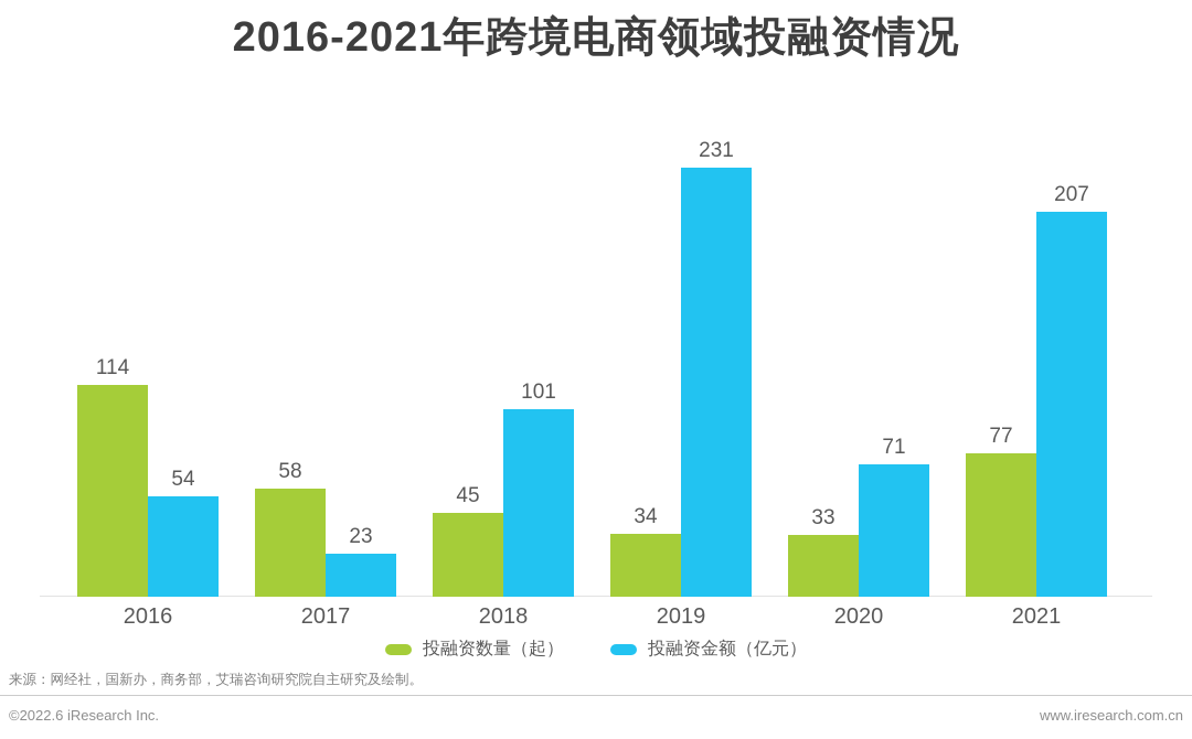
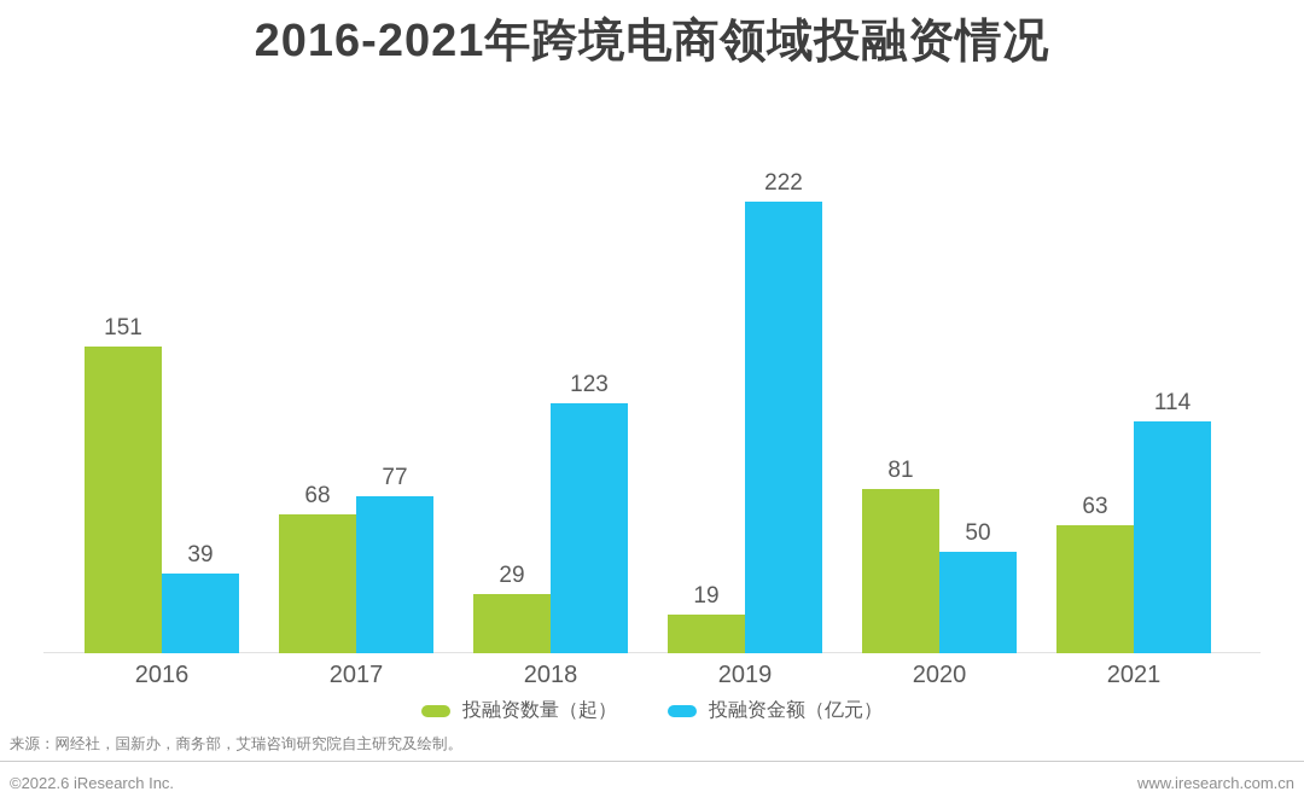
投融资数量（起）/2016: 114 -> 151
投融资金额（亿元）/2016: 54 -> 39
投融资数量（起）/2017: 58 -> 68
投融资金额（亿元）/2017: 23 -> 77
投融资数量（起）/2018: 45 -> 29
投融资金额（亿元）/2018: 101 -> 123
投融资数量（起）/2019: 34 -> 19
投融资金额（亿元）/2019: 231 -> 222
投融资数量（起）/2020: 33 -> 81
投融资金额（亿元）/2020: 71 -> 50
投融资数量（起）/2021: 77 -> 63
投融资金额（亿元）/2021: 207 -> 114
